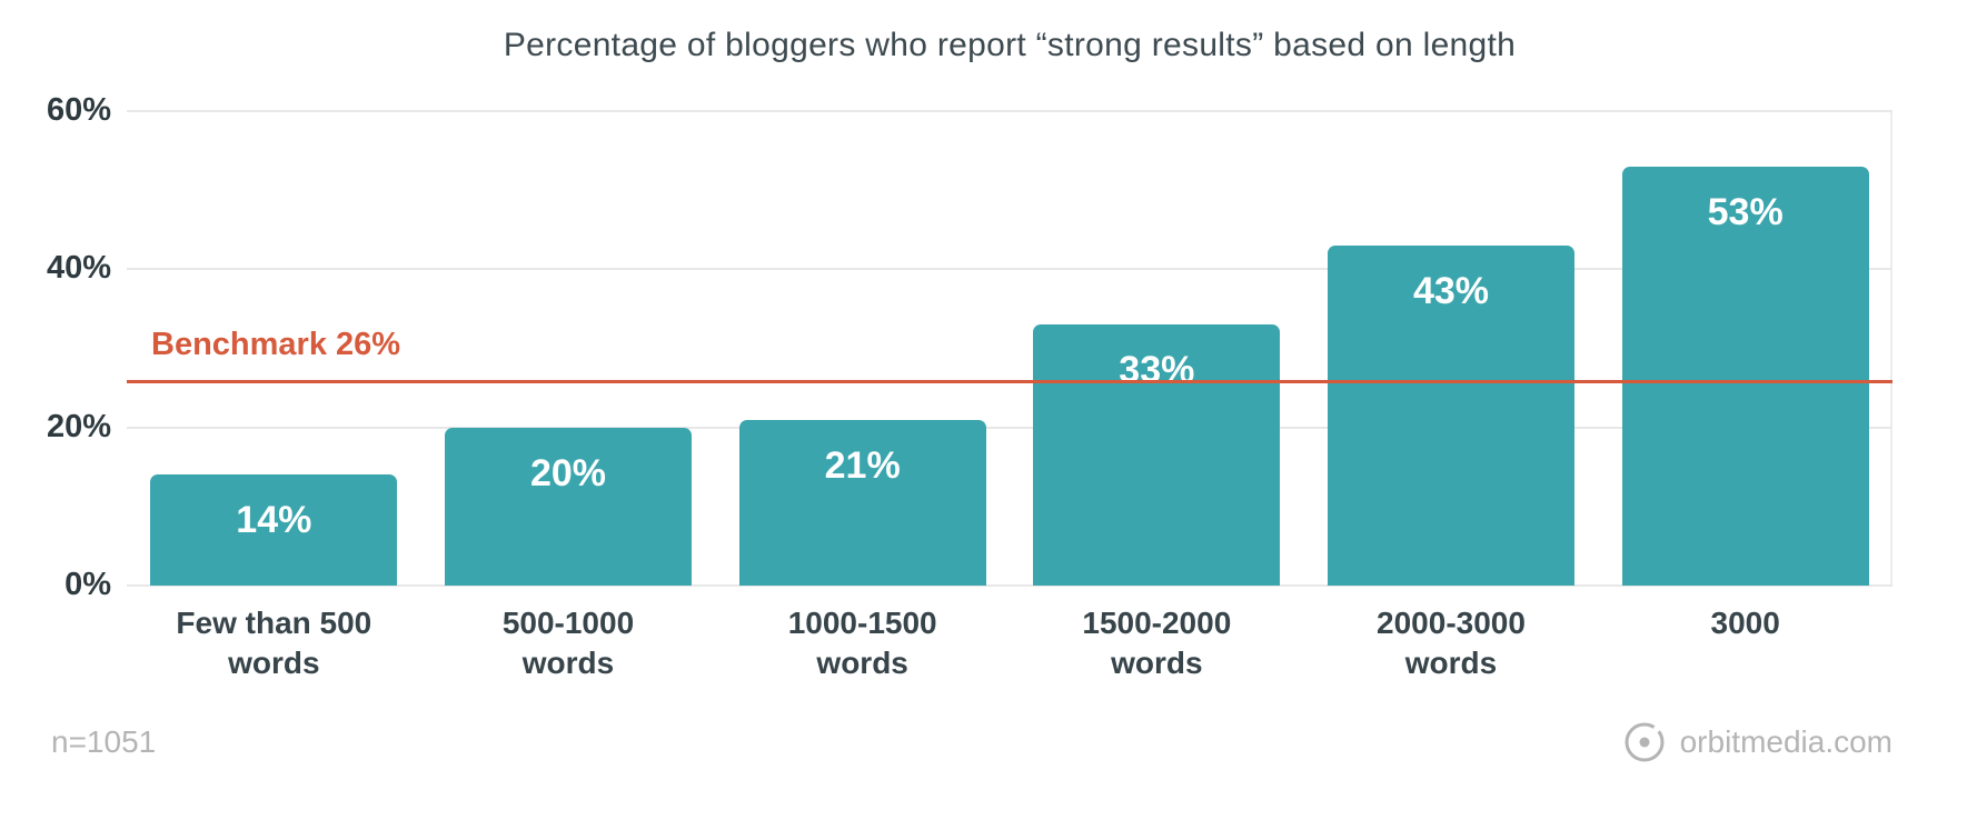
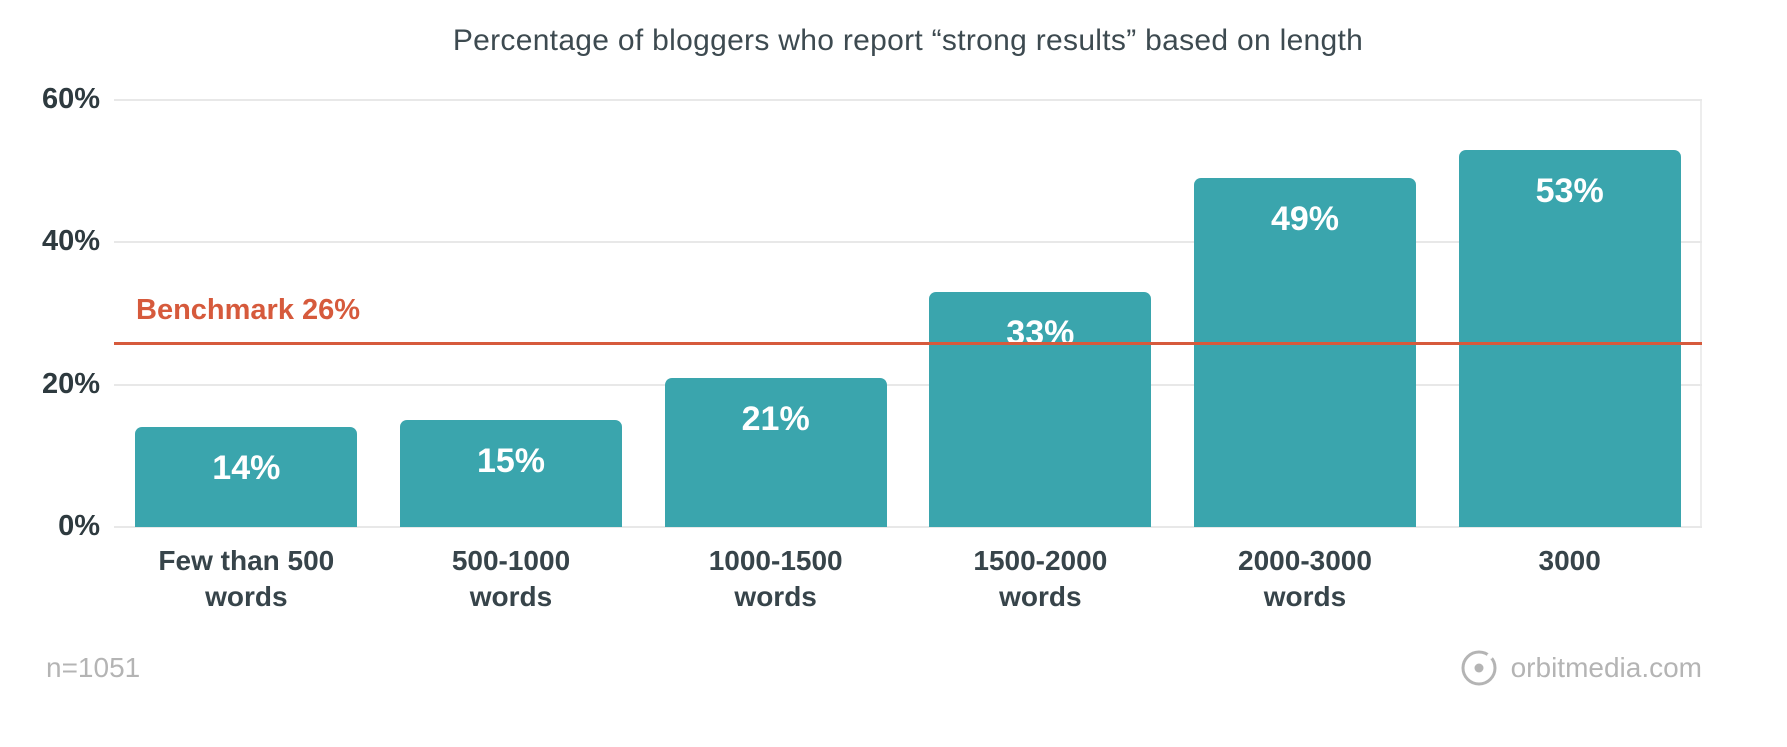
500-1000 words: 20% -> 15%
2000-3000 words: 43% -> 49%
